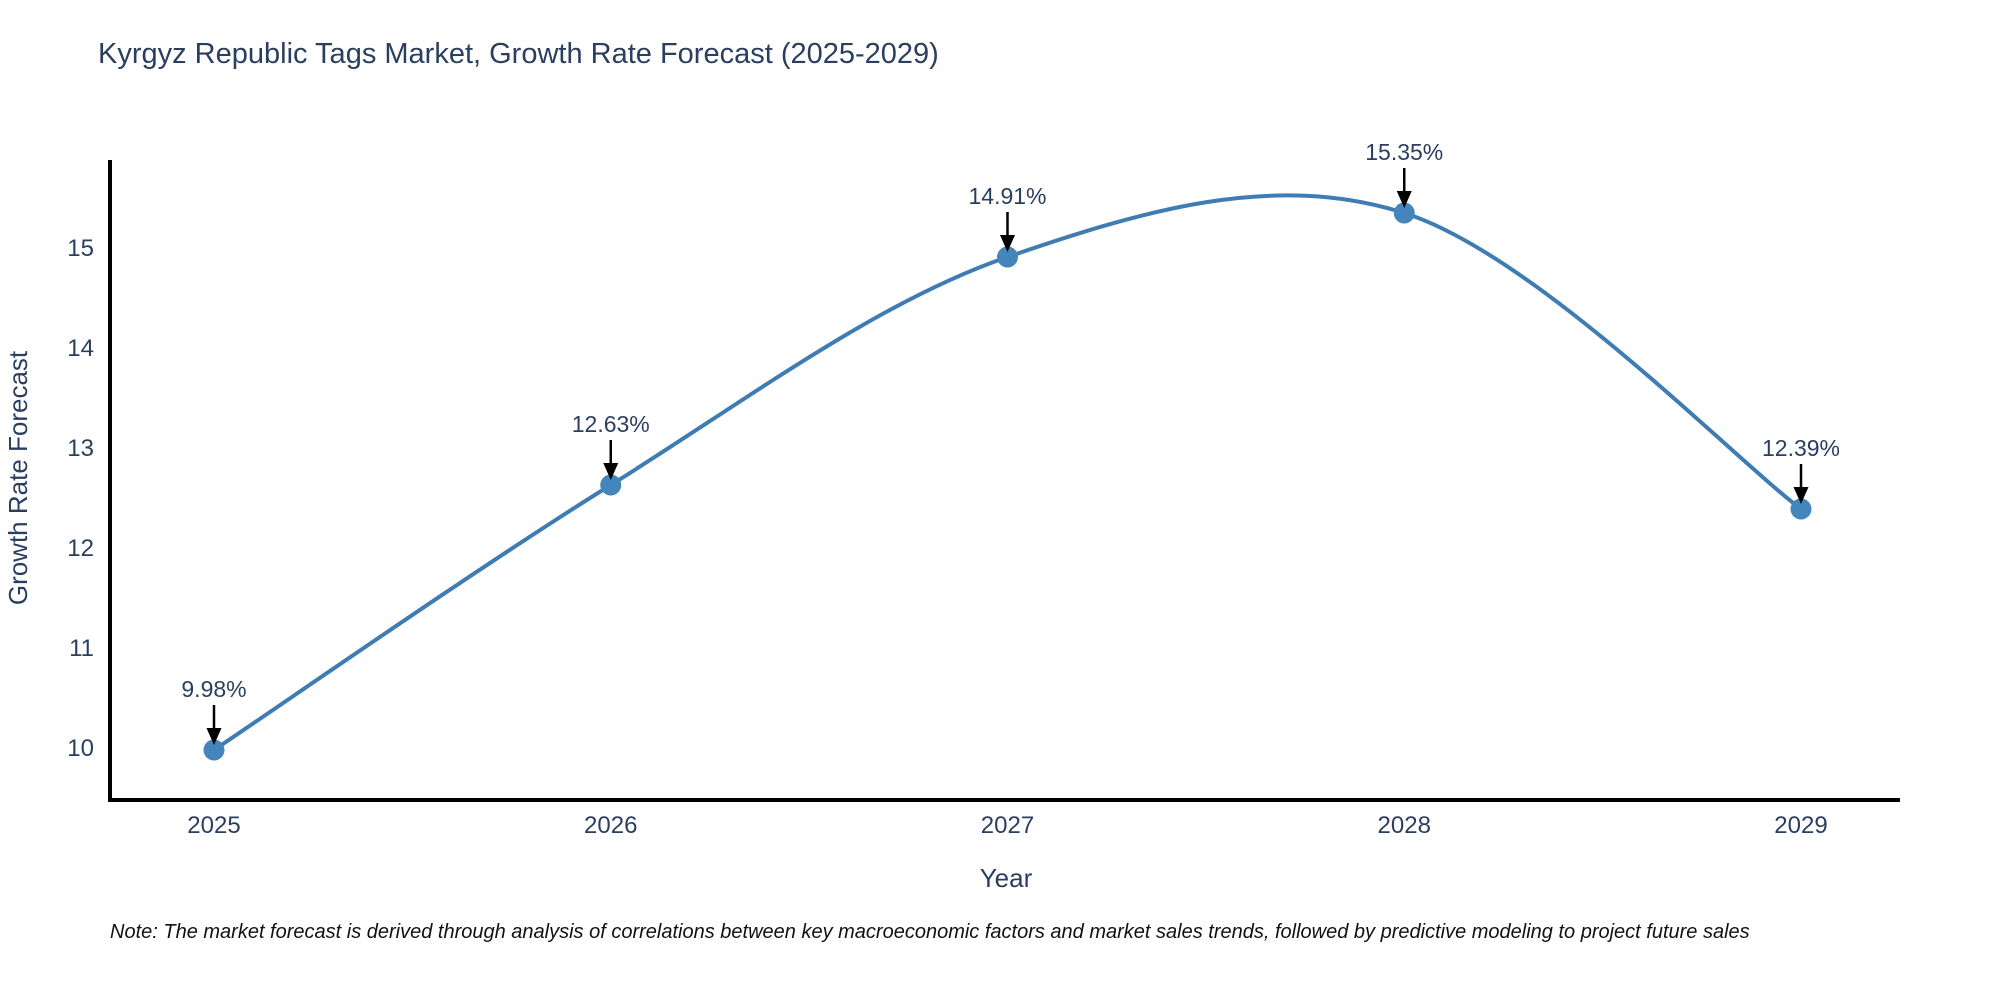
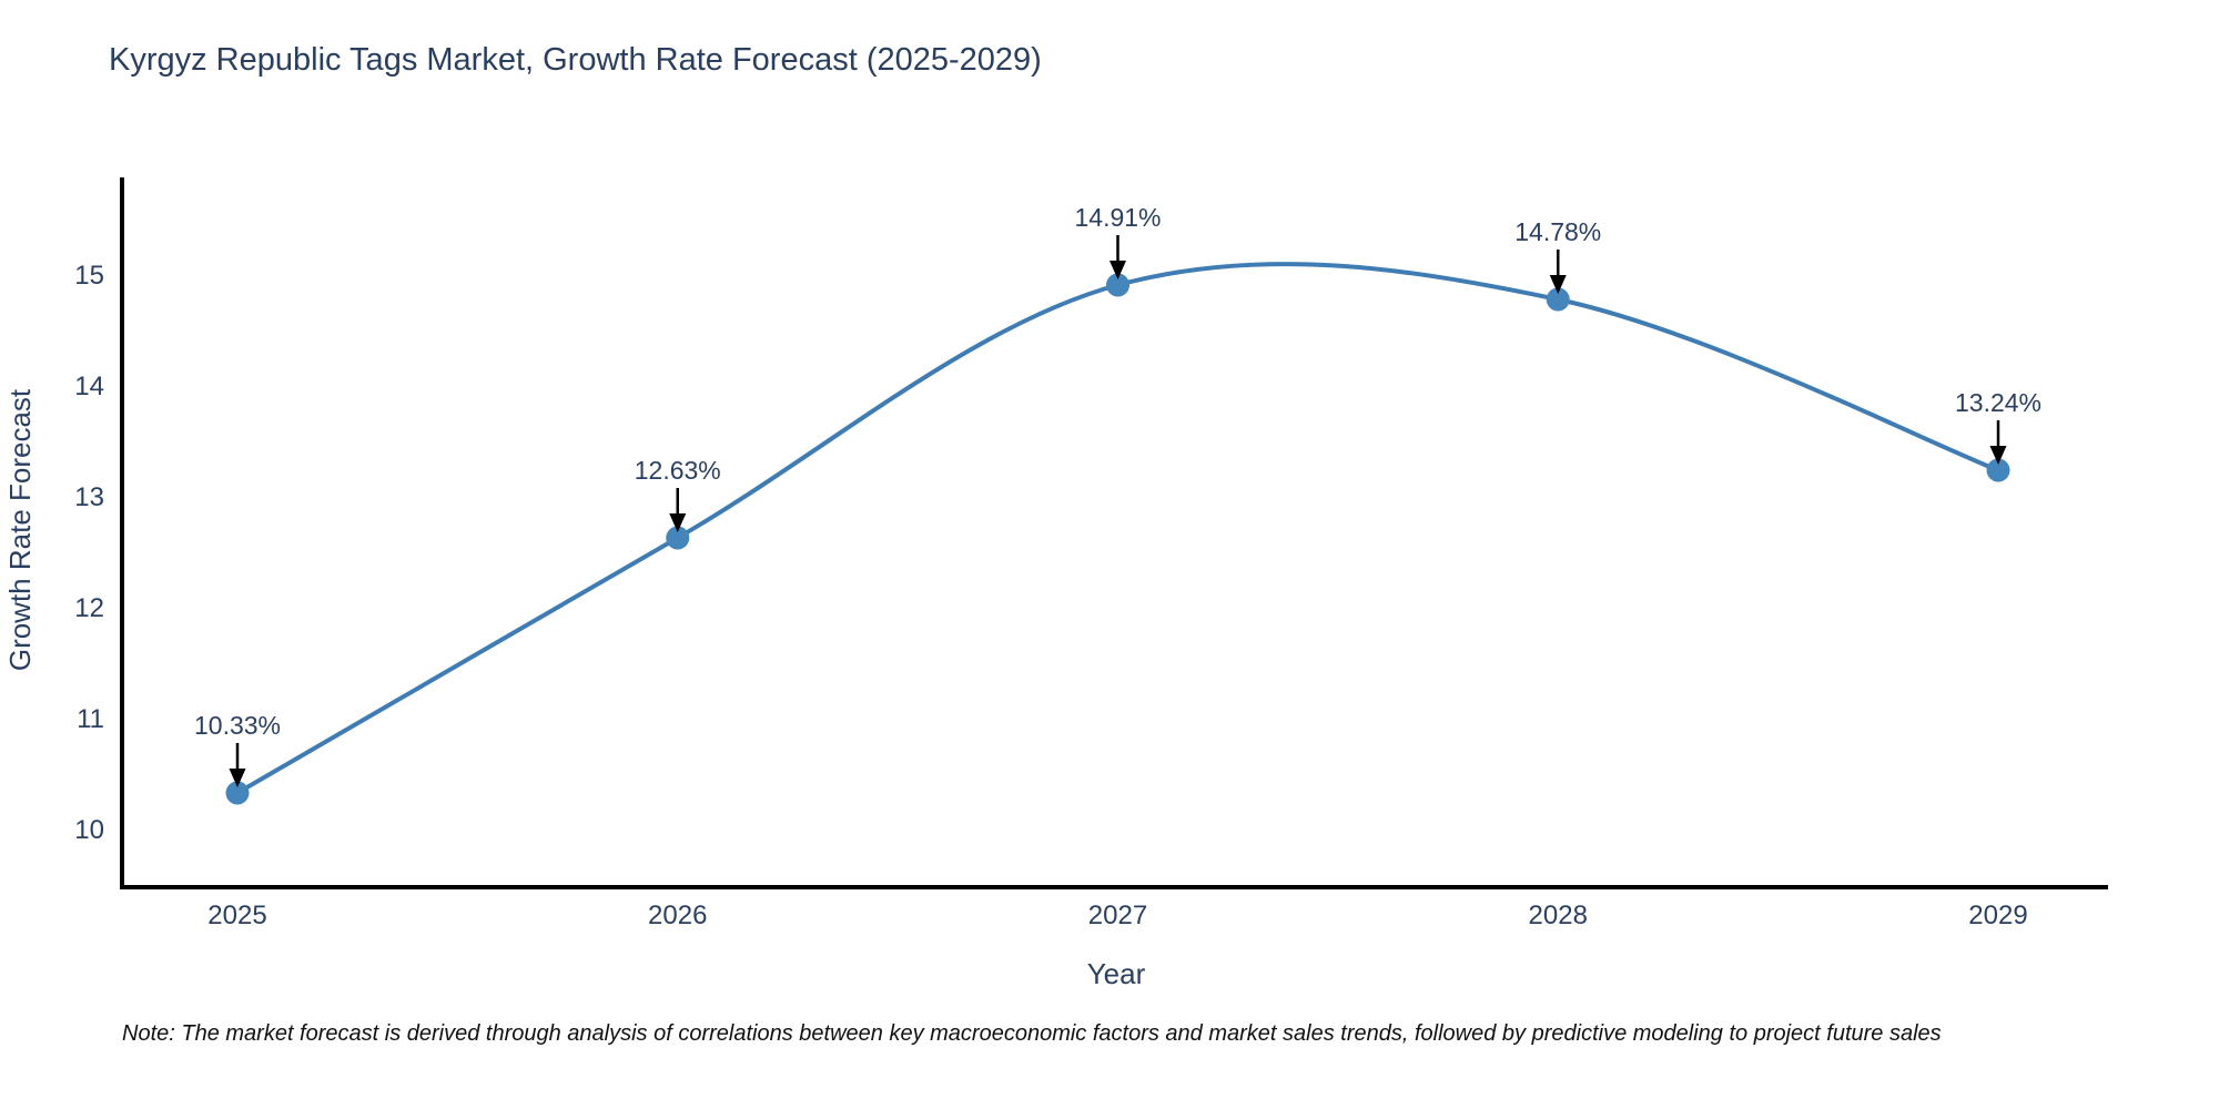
2025: 9.98% -> 10.33%
2028: 15.35% -> 14.78%
2029: 12.39% -> 13.24%
